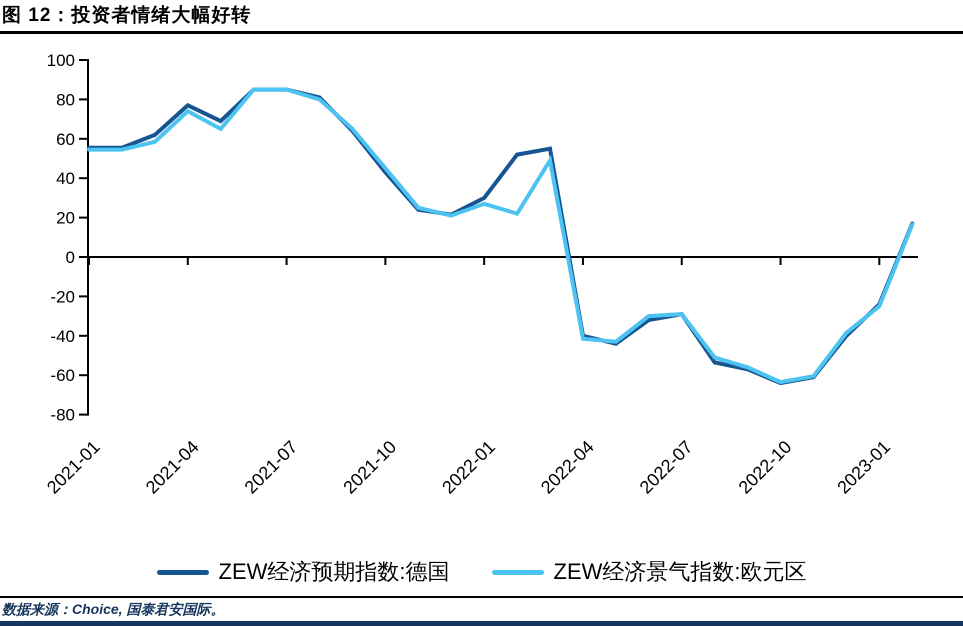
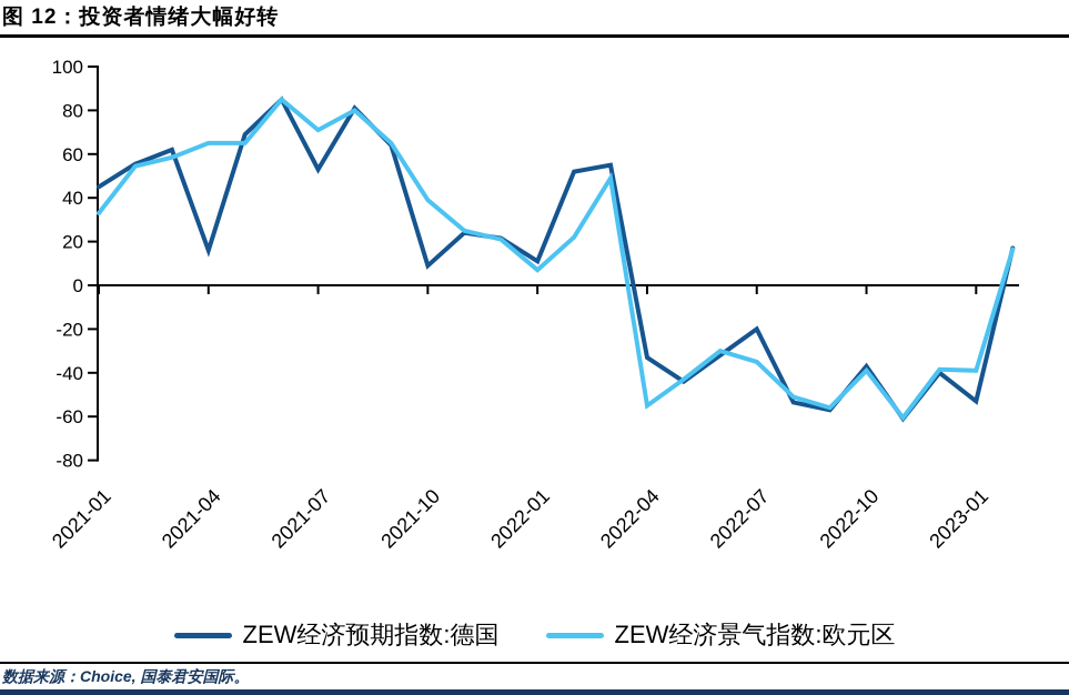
ZEW经济预期指数:德国/2021-01: 56 -> 45
ZEW经济景气指数:欧元区/2021-01: 54 -> 33
ZEW经济预期指数:德国/2021-04: 77 -> 16
ZEW经济景气指数:欧元区/2021-04: 74 -> 65
ZEW经济预期指数:德国/2021-07: 85 -> 53
ZEW经济景气指数:欧元区/2021-07: 85 -> 71
ZEW经济预期指数:德国/2021-10: 43 -> 9
ZEW经济景气指数:欧元区/2021-10: 45 -> 39
ZEW经济预期指数:德国/2022-01: 30 -> 11
ZEW经济景气指数:欧元区/2022-01: 27 -> 7
ZEW经济预期指数:德国/2022-04: -40 -> -33
ZEW经济景气指数:欧元区/2022-04: -42 -> -55
ZEW经济预期指数:德国/2022-07: -29 -> -20
ZEW经济景气指数:欧元区/2022-07: -29 -> -35
ZEW经济预期指数:德国/2022-10: -64 -> -37
ZEW经济景气指数:欧元区/2022-10: -64 -> -39
ZEW经济预期指数:德国/2023-01: -24 -> -53
ZEW经济景气指数:欧元区/2023-01: -25 -> -39
